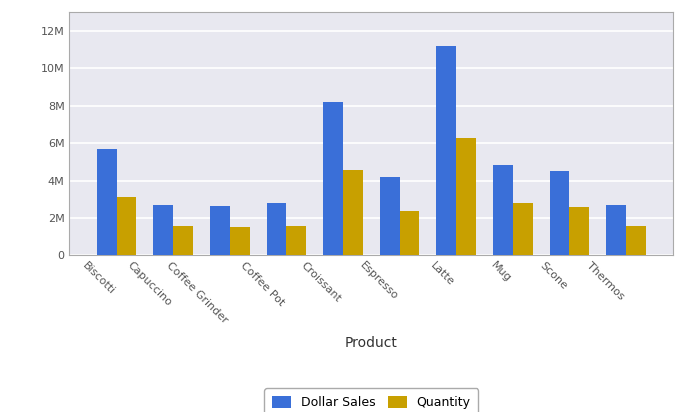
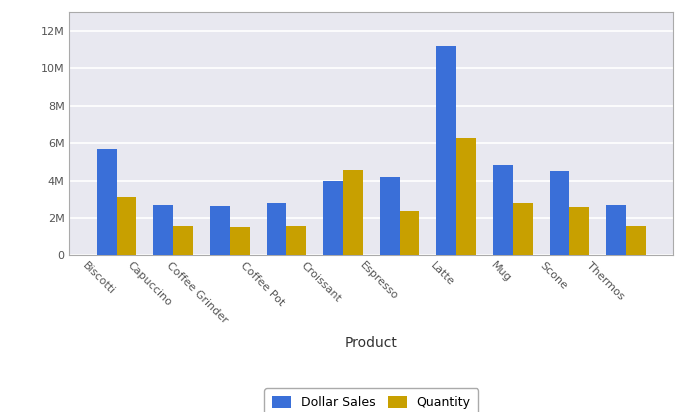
Dollar Sales/Croissant: 8.2M -> 4.0M
